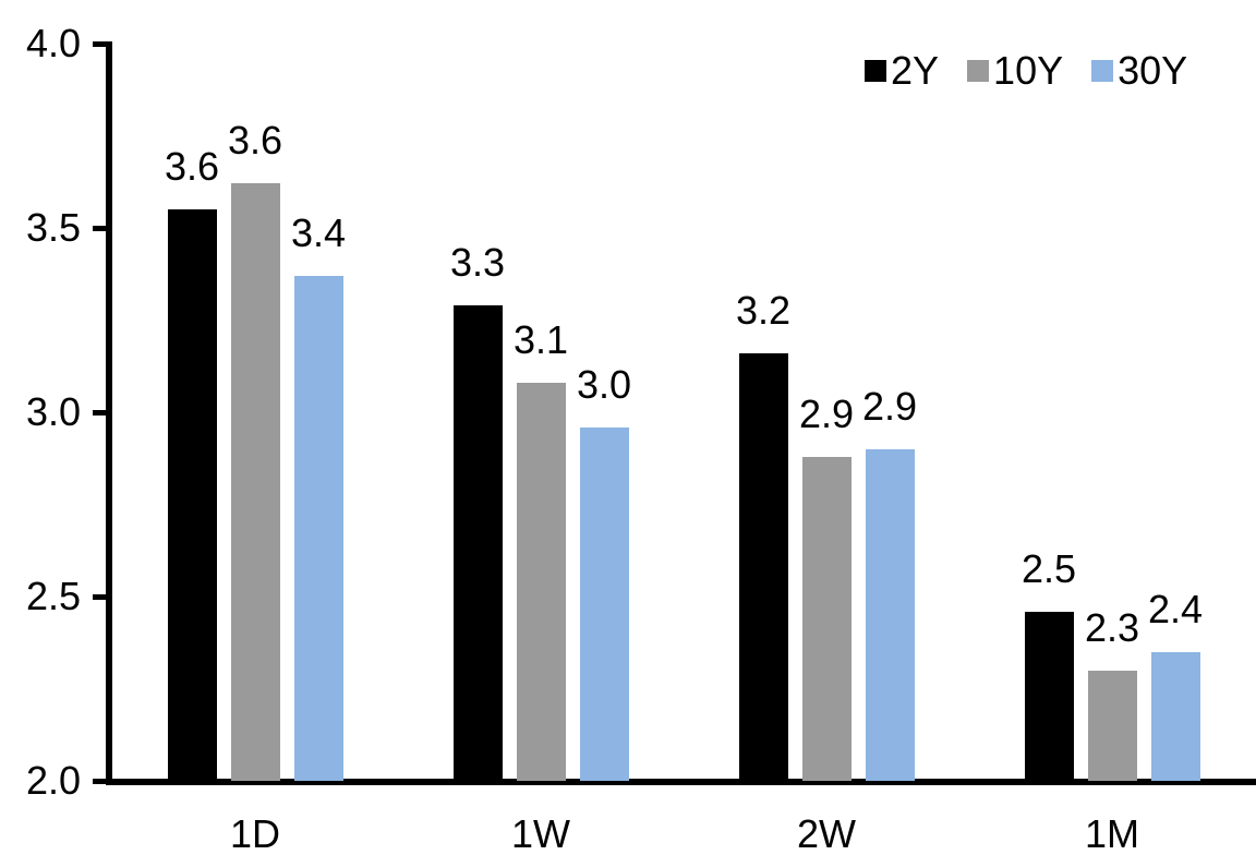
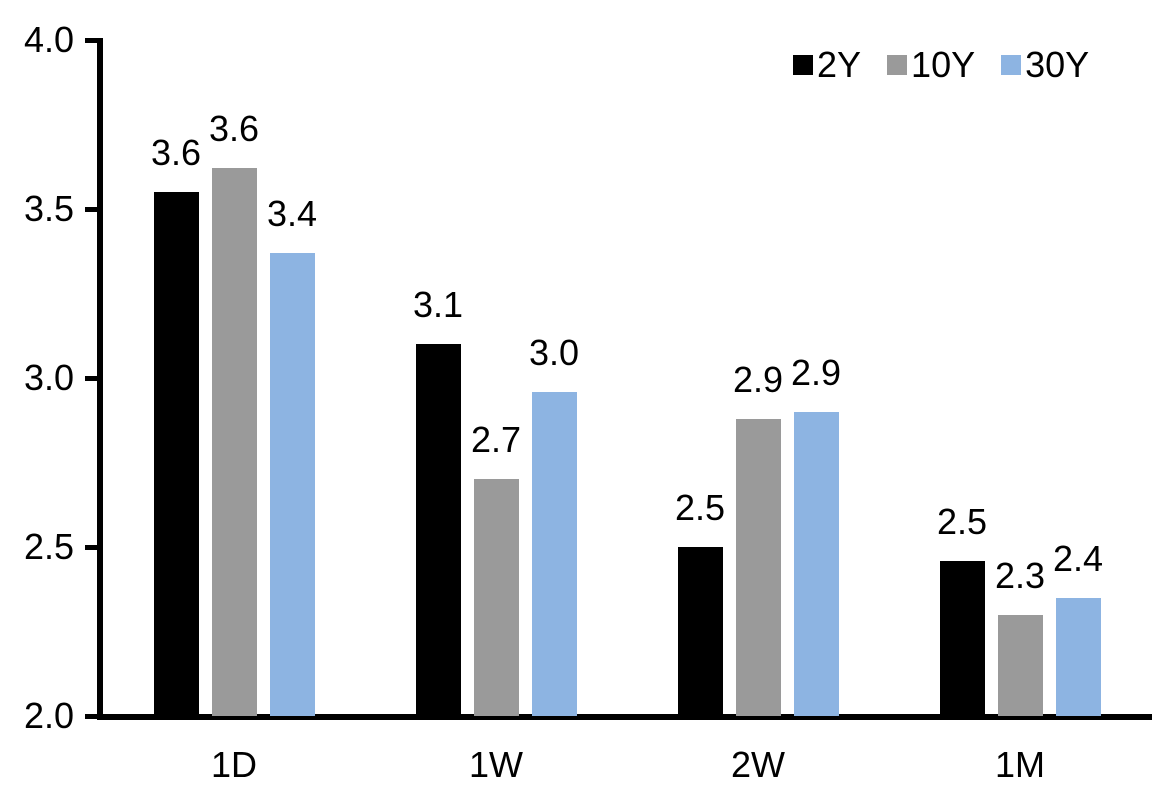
2Y/1W: 3.3 -> 3.1
10Y/1W: 3.1 -> 2.7
2Y/2W: 3.2 -> 2.5
